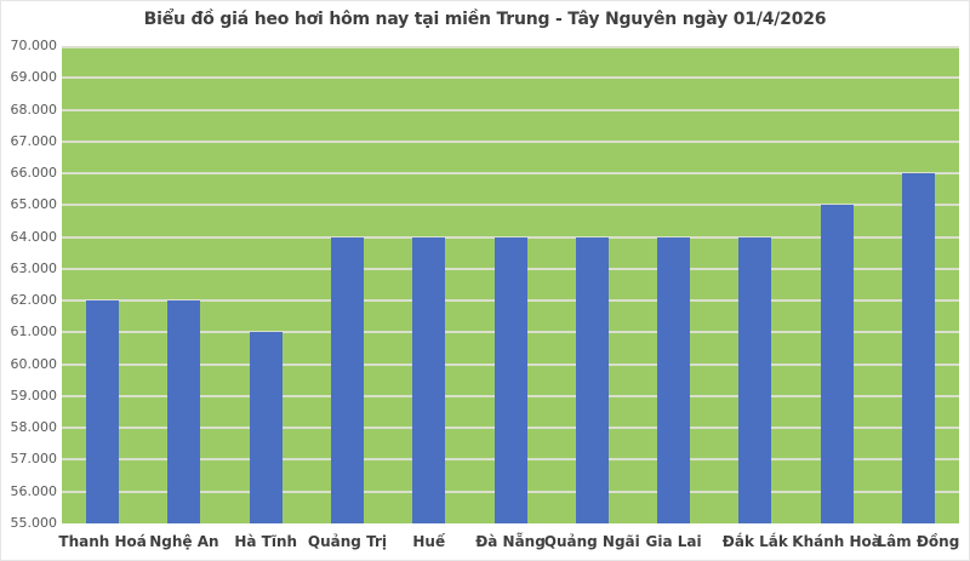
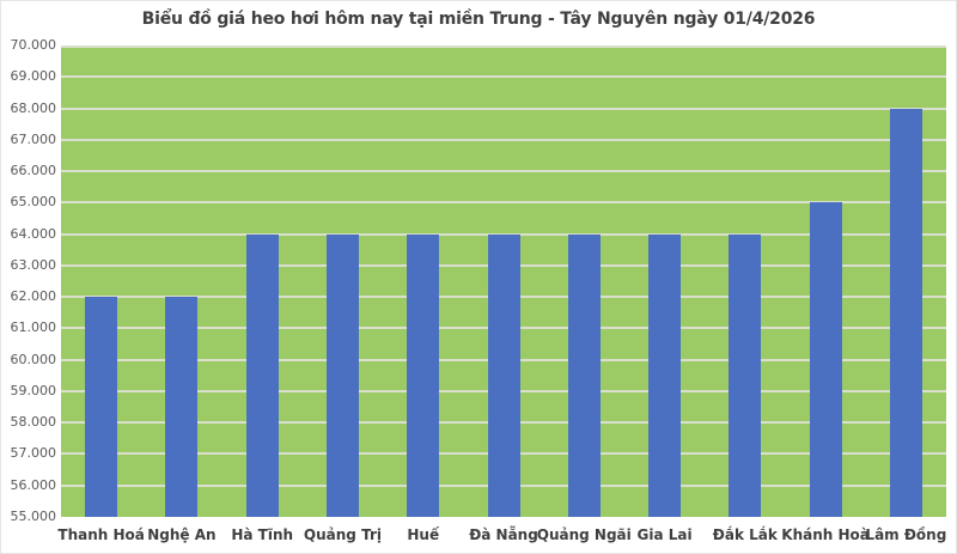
Hà Tĩnh: 61000 -> 64000
Lâm Đồng: 66000 -> 68000
